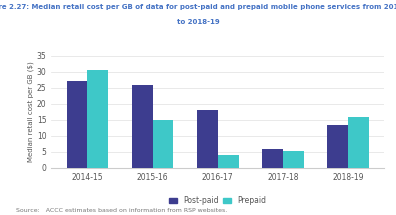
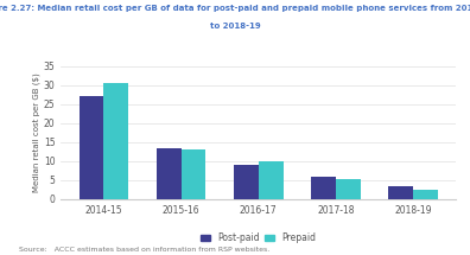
Post-paid/2015-16: 26.0 -> 13.3
Prepaid/2015-16: 15.0 -> 13.2
Post-paid/2016-17: 18.0 -> 9.0
Prepaid/2016-17: 4.0 -> 10.0
Post-paid/2018-19: 13.5 -> 3.4
Prepaid/2018-19: 16.0 -> 2.3
